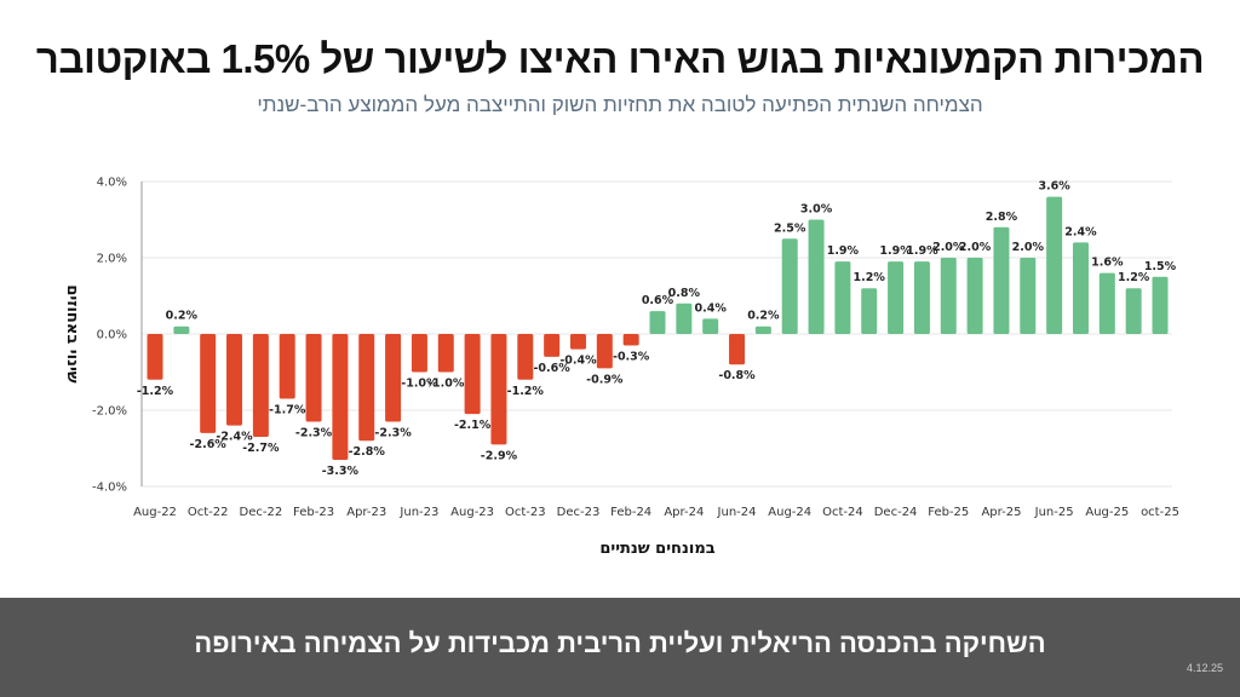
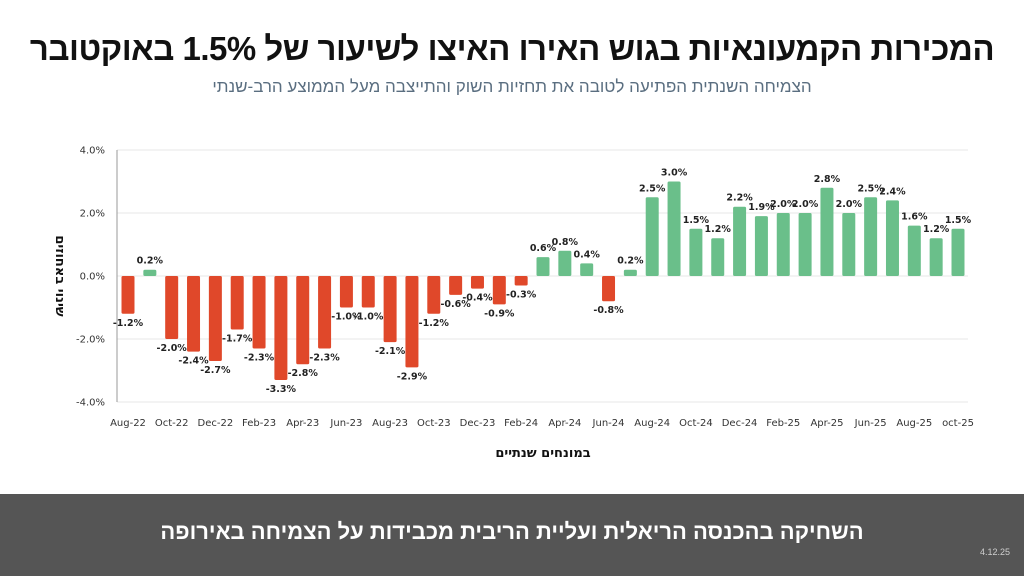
Oct-22: -2.6% -> -2.0%
Oct-24: 1.9% -> 1.5%
Dec-24: 1.9% -> 2.2%
Jun-25: 3.6% -> 2.5%
